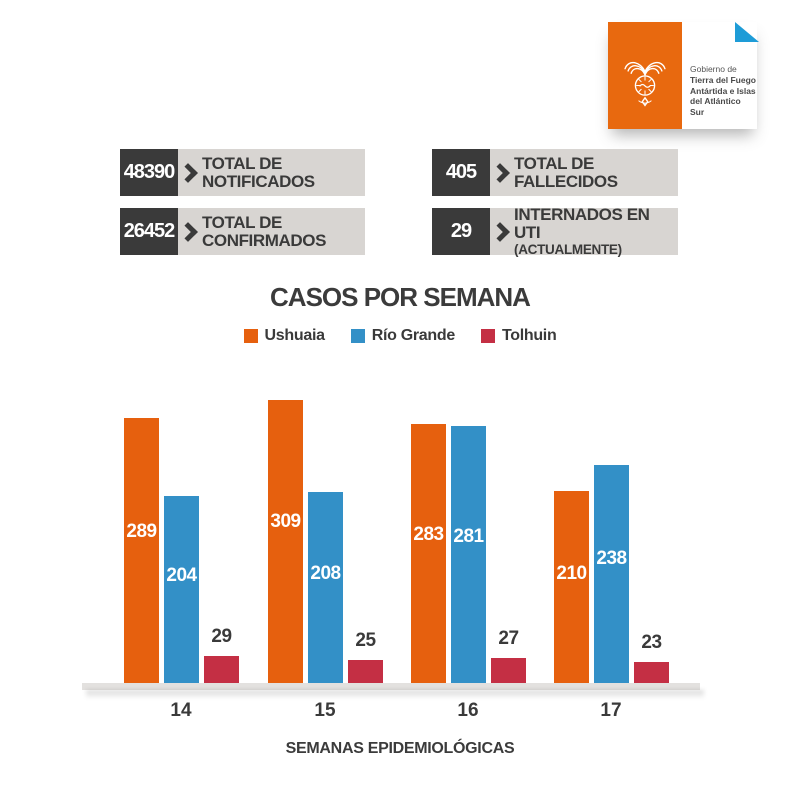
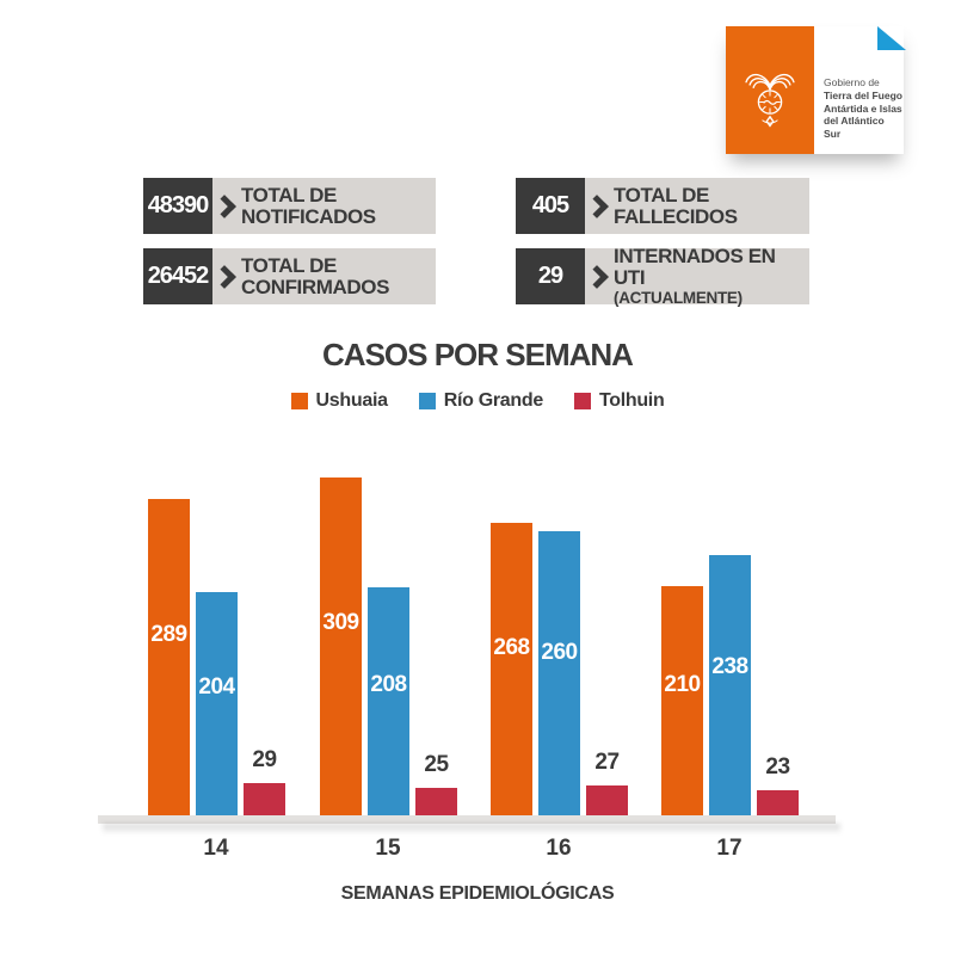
Ushuaia/16: 283 -> 268
Río Grande/16: 281 -> 260
